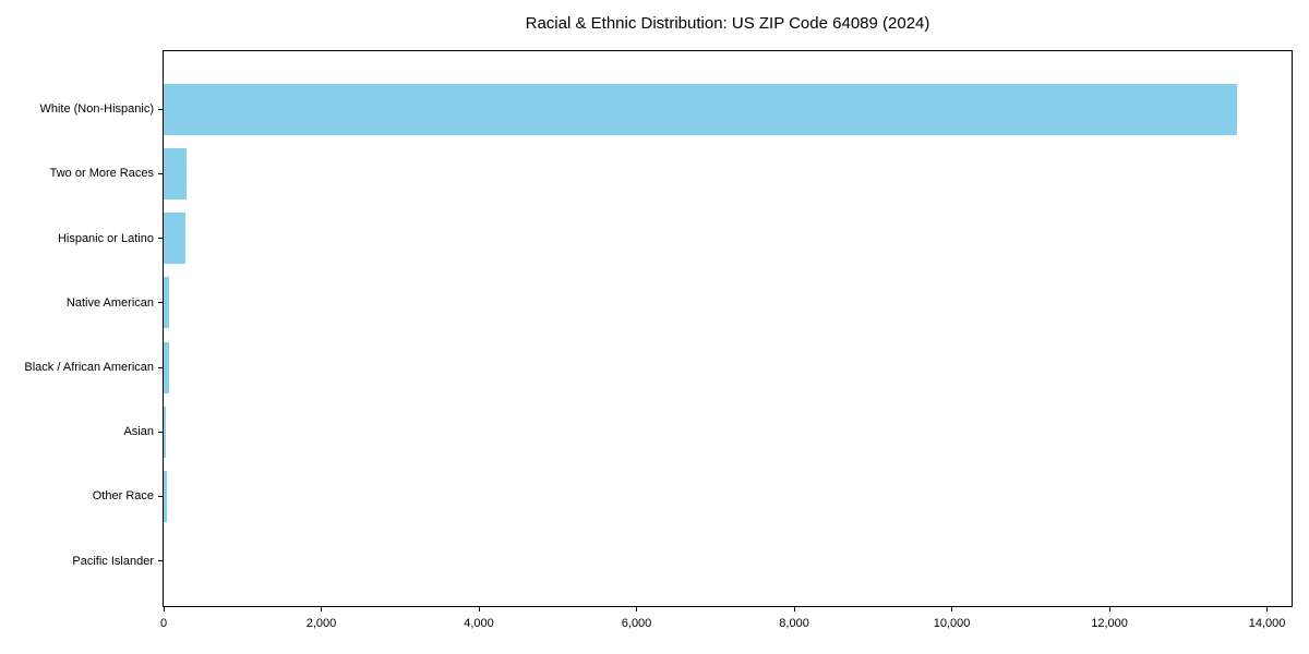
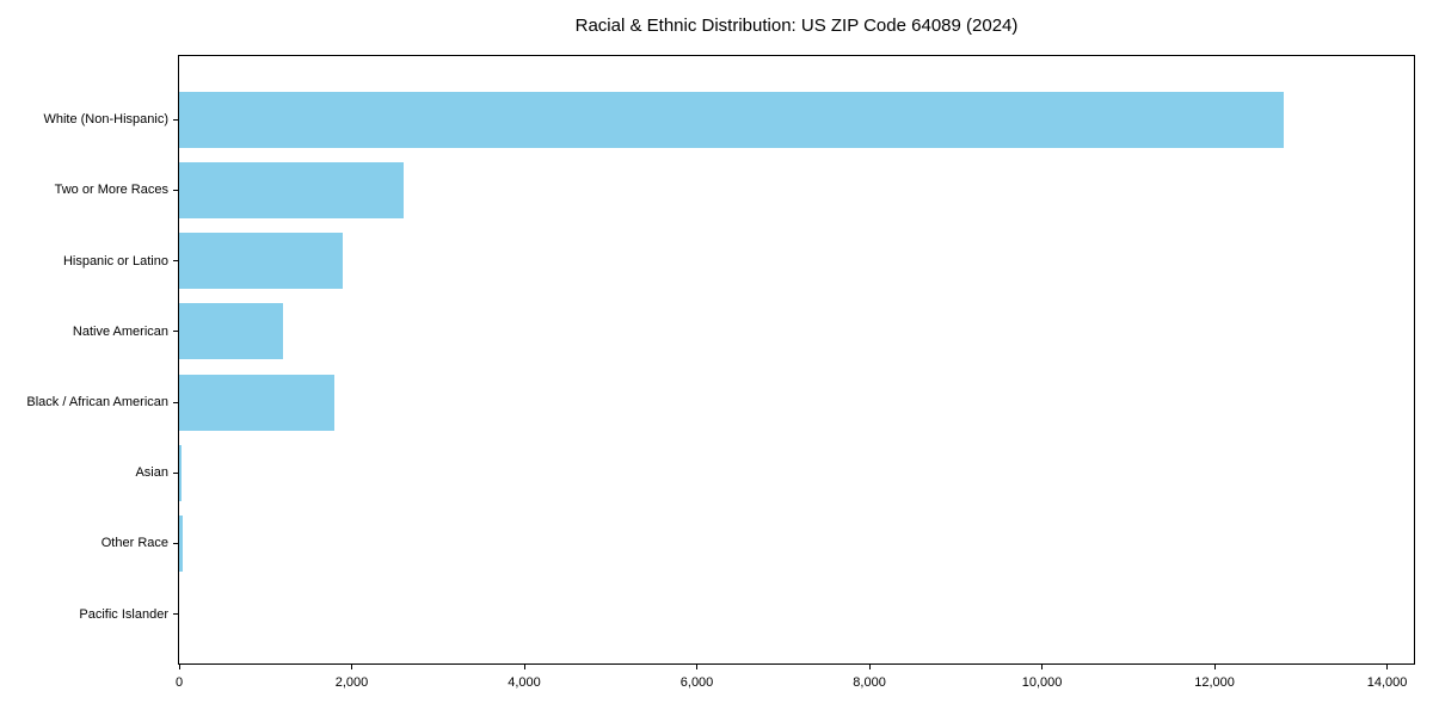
White (Non-Hispanic): 13600 -> 12800
Two or More Races: 300 -> 2600
Hispanic or Latino: 300 -> 1900
Native American: 100 -> 1200
Black / African American: 100 -> 1800
